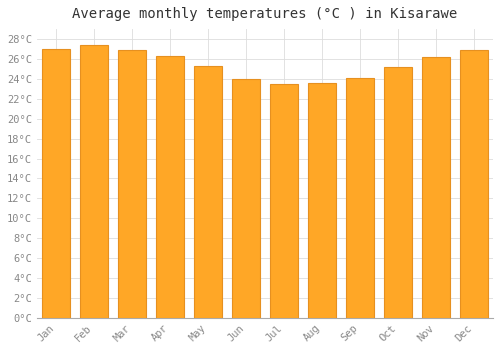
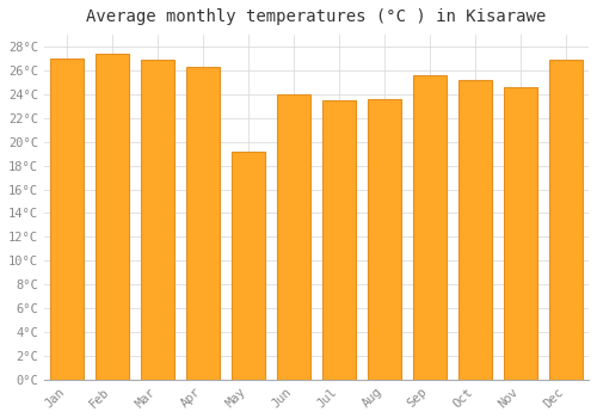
May: 25.3°C -> 19.2°C
Sep: 24.1°C -> 25.6°C
Nov: 26.2°C -> 24.6°C
